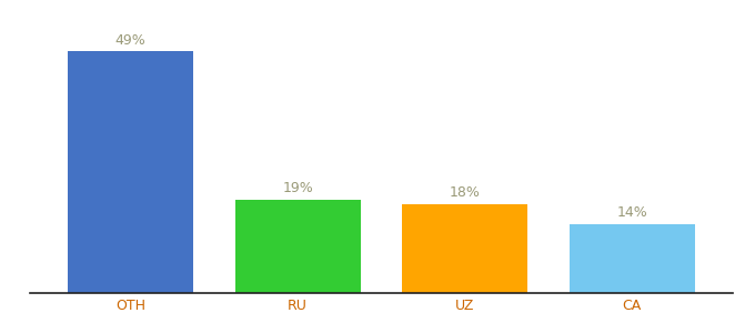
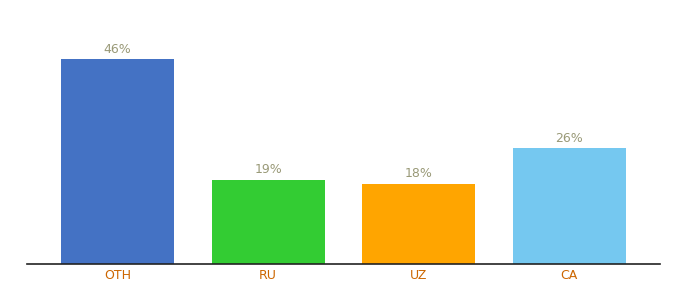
OTH: 49% -> 46%
CA: 14% -> 26%
